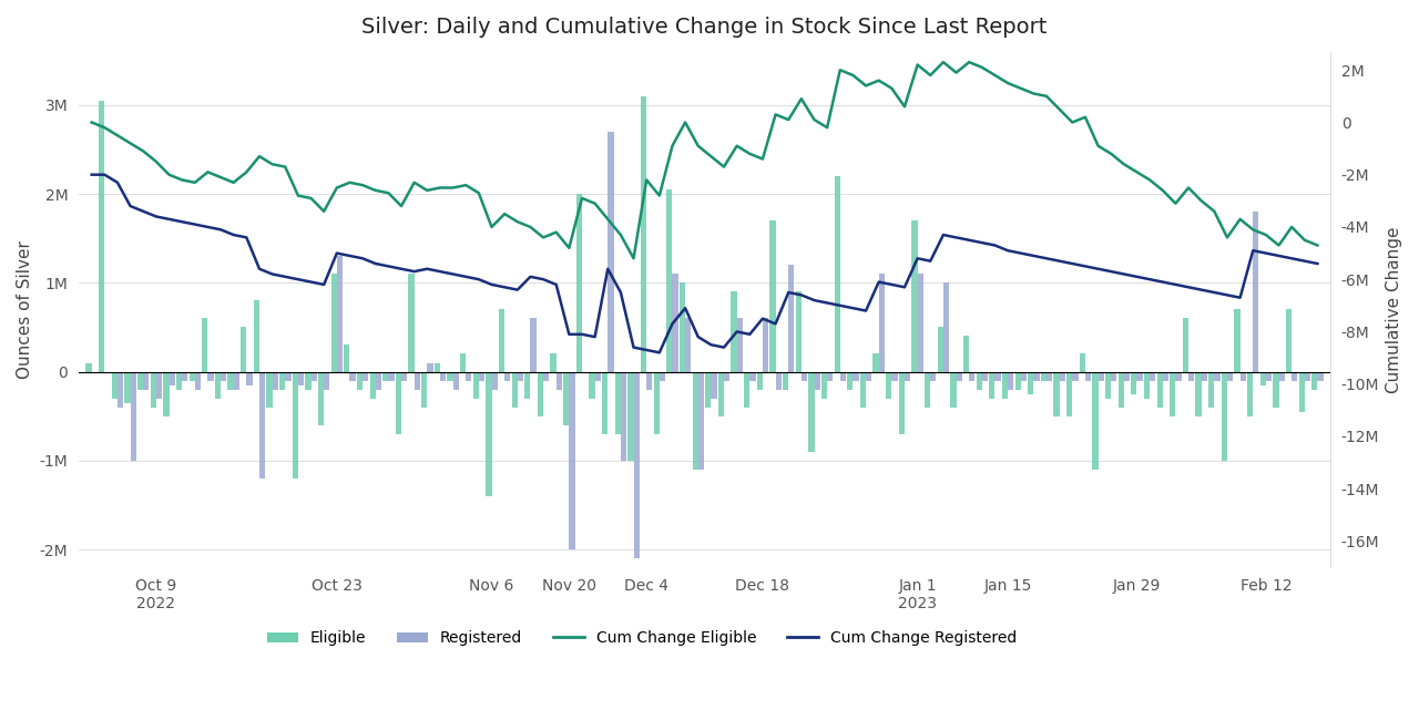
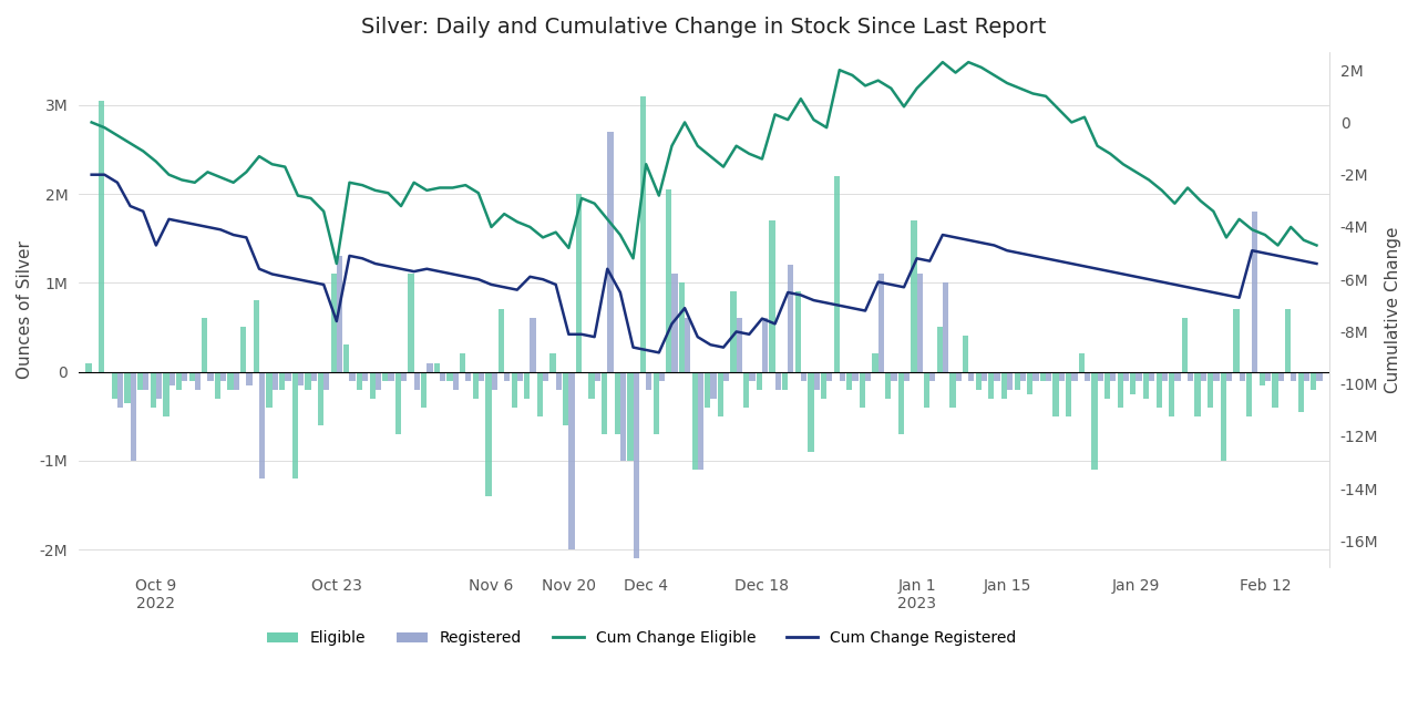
Cum Change Registered/Oct 9 2022: -3.6M -> -4.7M
Cum Change Eligible/Oct 23: -2.5M -> -5.4M
Cum Change Registered/Oct 23: -5.0M -> -7.6M
Cum Change Eligible/Dec 4: -2.2M -> -1.6M
Cum Change Eligible/Jan 1 2023: 2.2M -> 1.3M
